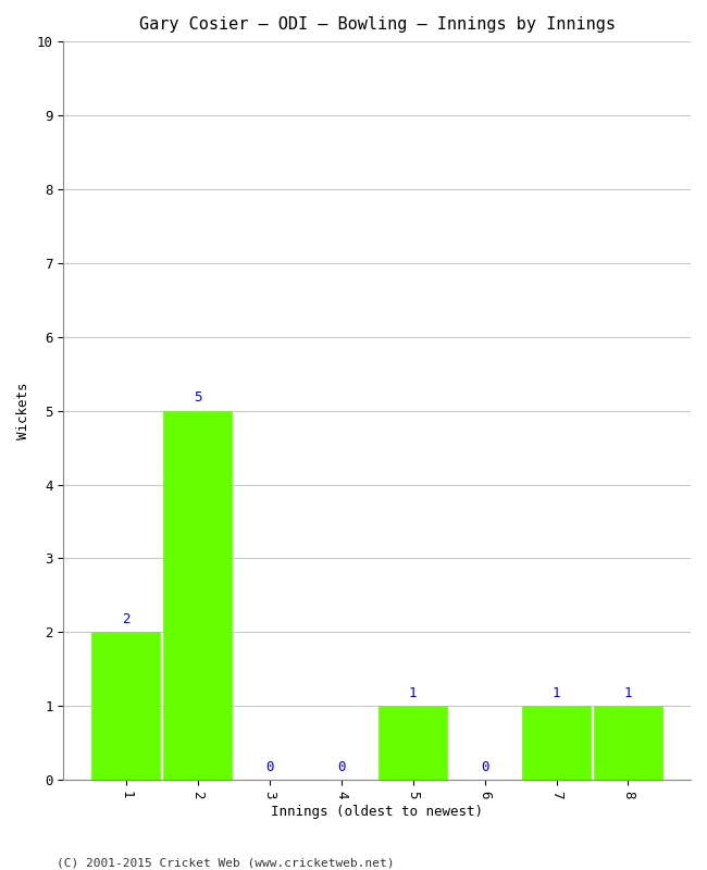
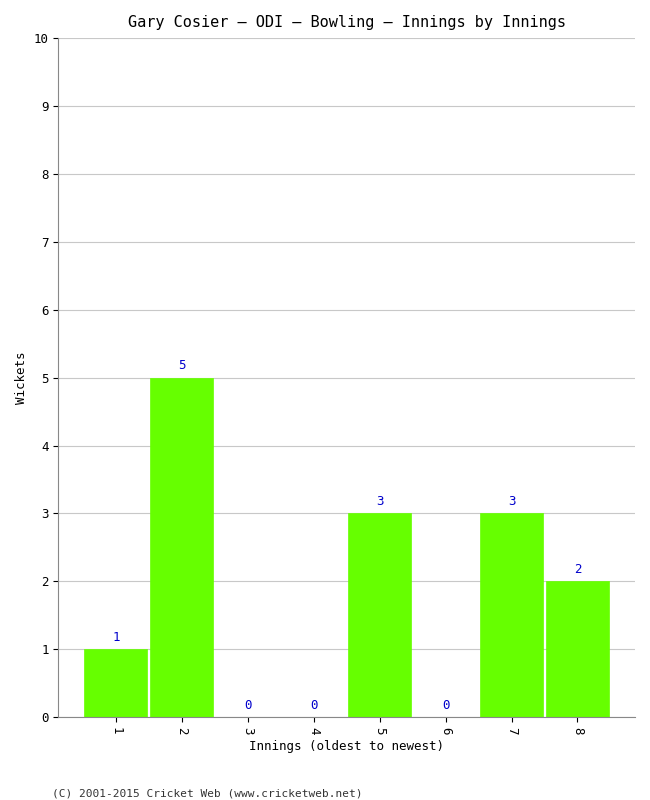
1: 2 -> 1
5: 1 -> 3
7: 1 -> 3
8: 1 -> 2
